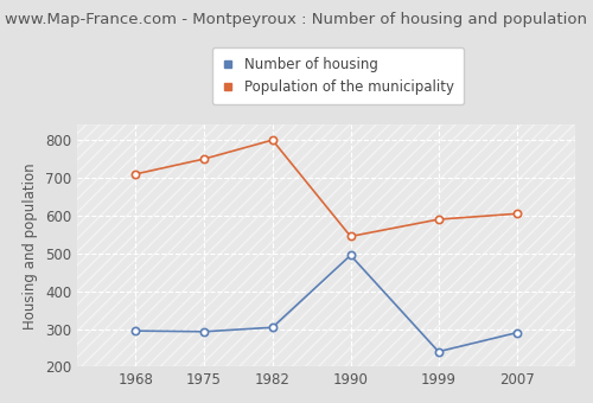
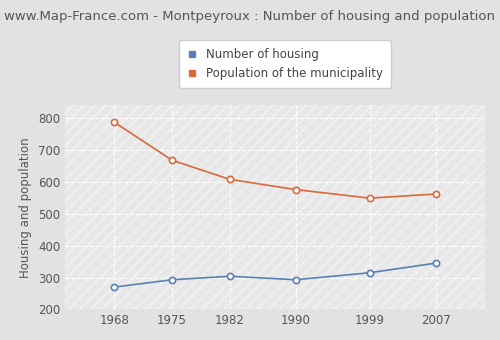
Number of housing/1968: 295 -> 270
Population of the municipality/1968: 710 -> 787
Population of the municipality/1975: 750 -> 668
Population of the municipality/1982: 800 -> 608
Number of housing/1990: 495 -> 293
Population of the municipality/1990: 545 -> 576
Number of housing/1999: 240 -> 315
Population of the municipality/1999: 590 -> 549
Number of housing/2007: 290 -> 345
Population of the municipality/2007: 605 -> 562
